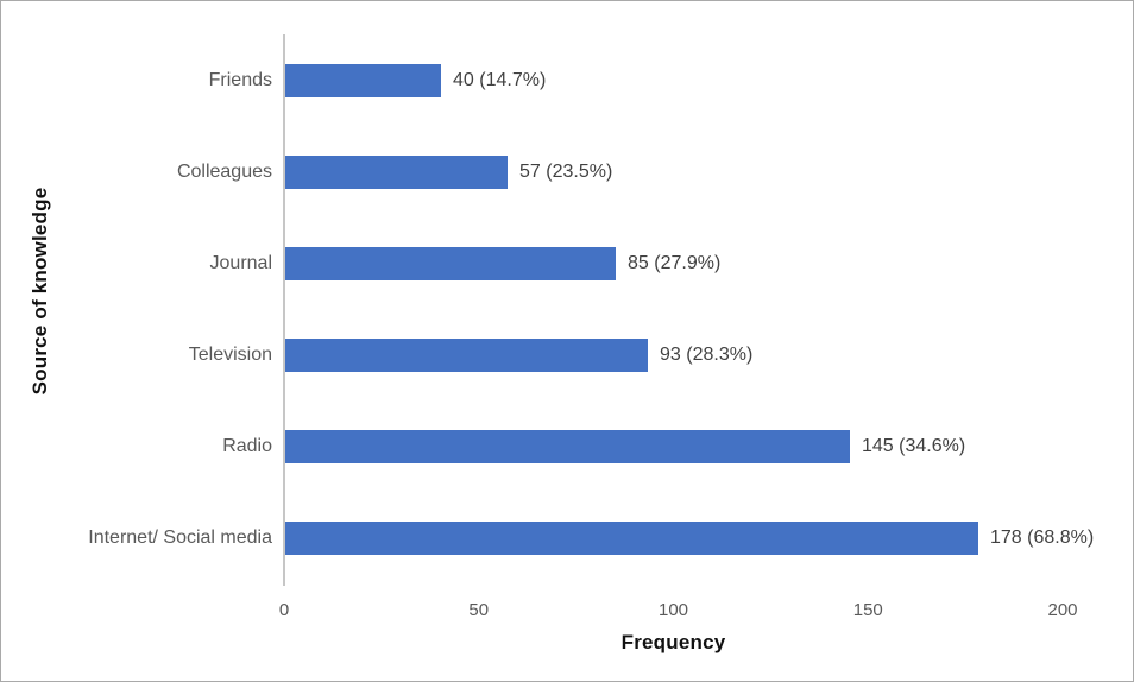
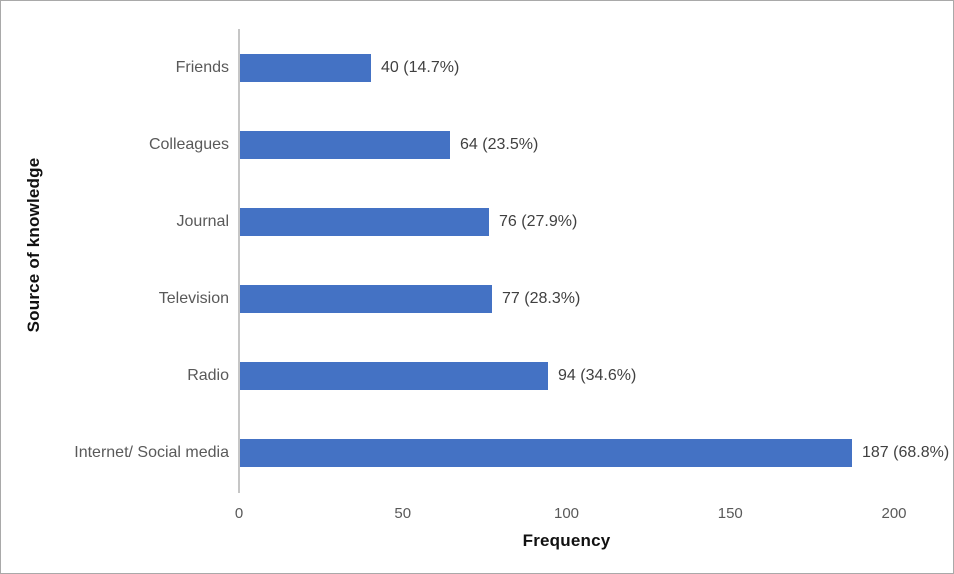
Colleagues: 57 -> 64
Journal: 85 -> 76
Television: 93 -> 77
Radio: 145 -> 94
Internet/ Social media: 178 -> 187
